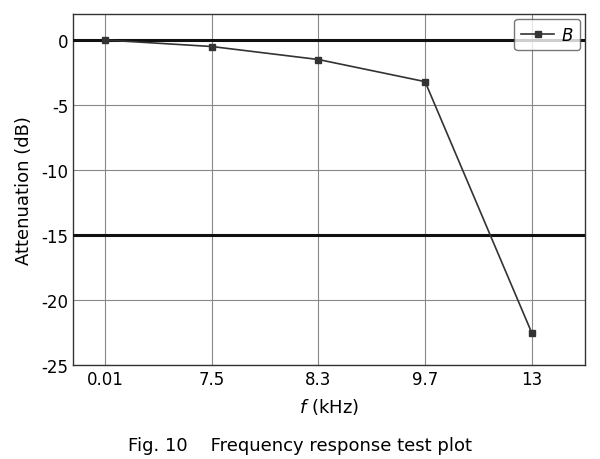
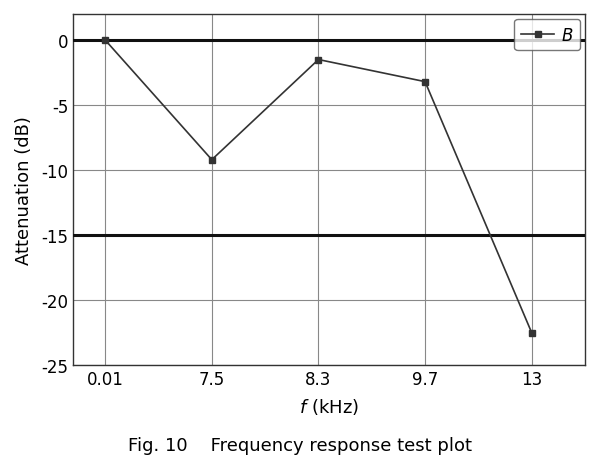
7.5: -0.5 -> -9.2
